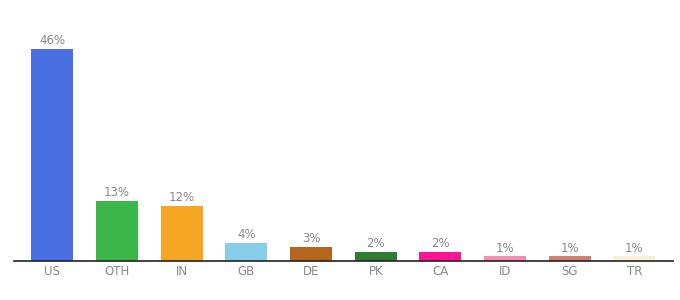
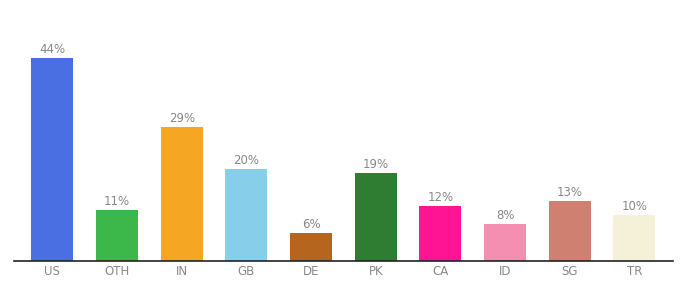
US: 46% -> 44%
OTH: 13% -> 11%
IN: 12% -> 29%
GB: 4% -> 20%
DE: 3% -> 6%
PK: 2% -> 19%
CA: 2% -> 12%
ID: 1% -> 8%
SG: 1% -> 13%
TR: 1% -> 10%
